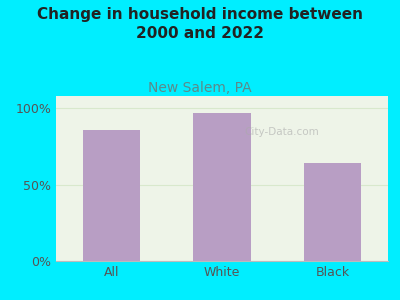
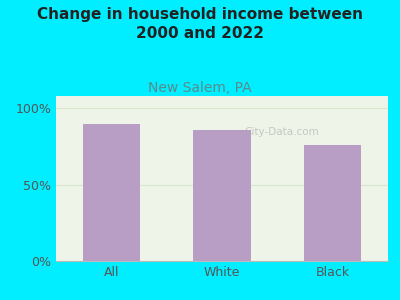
All: 86% -> 90%
White: 97% -> 86%
Black: 64% -> 76%
